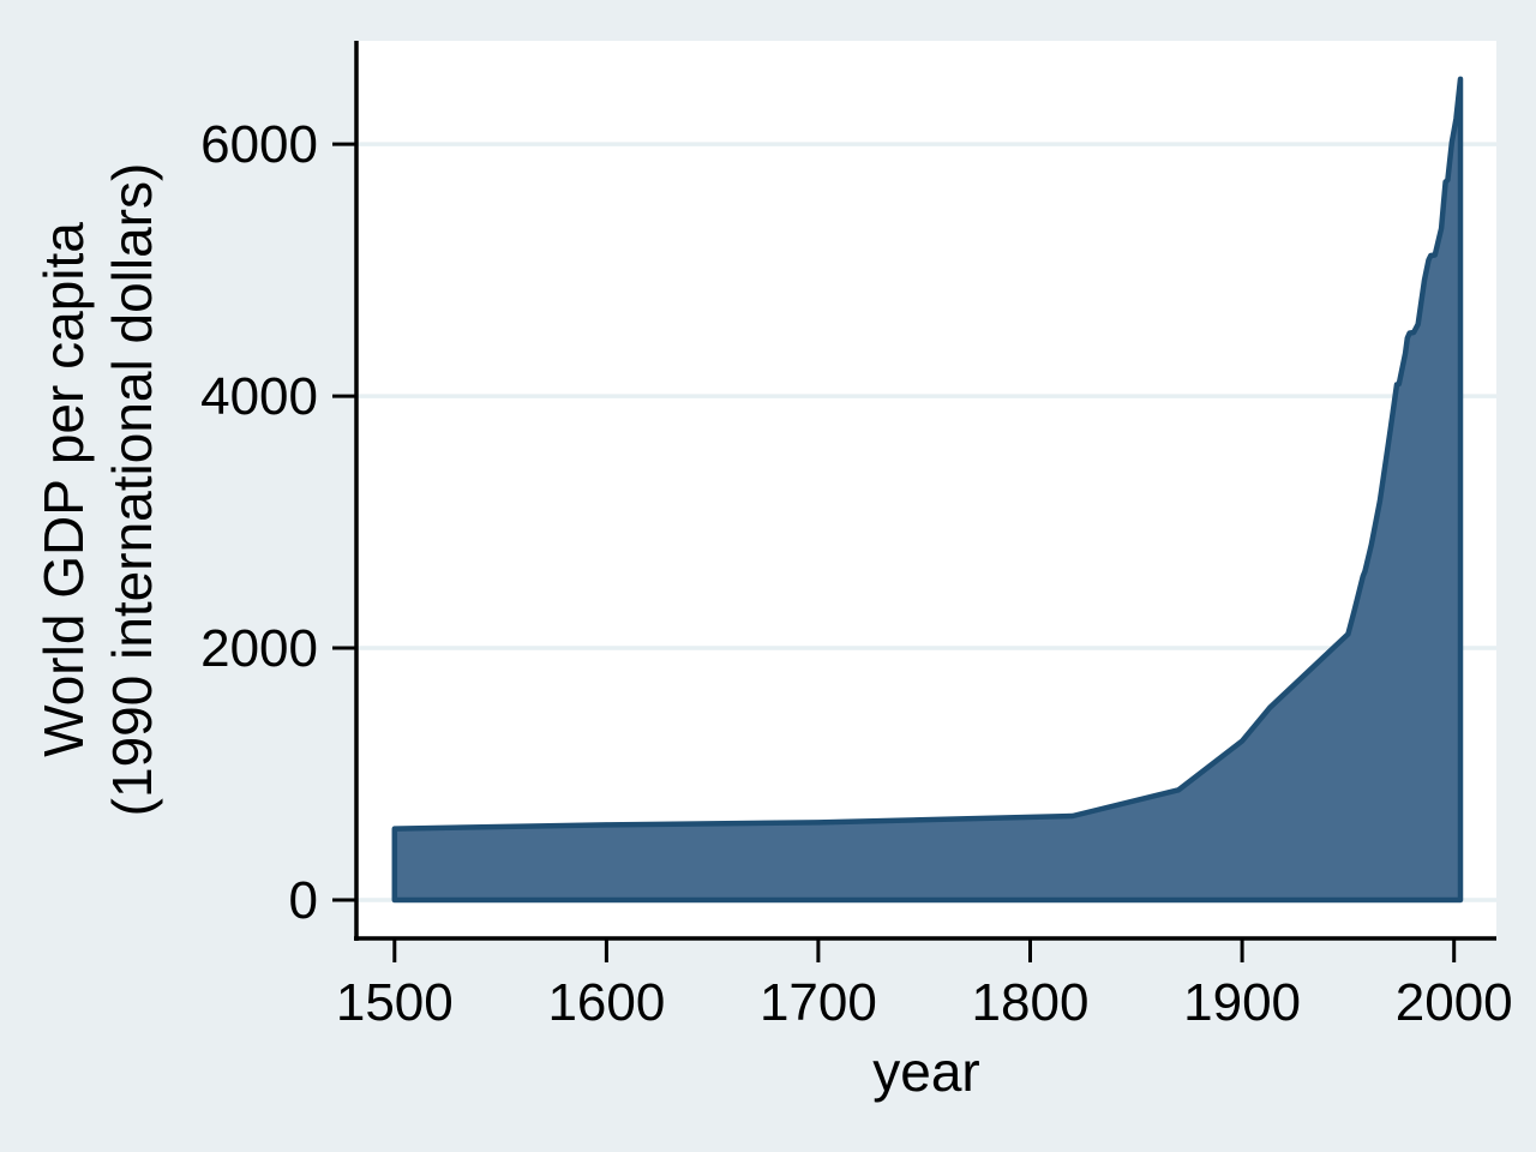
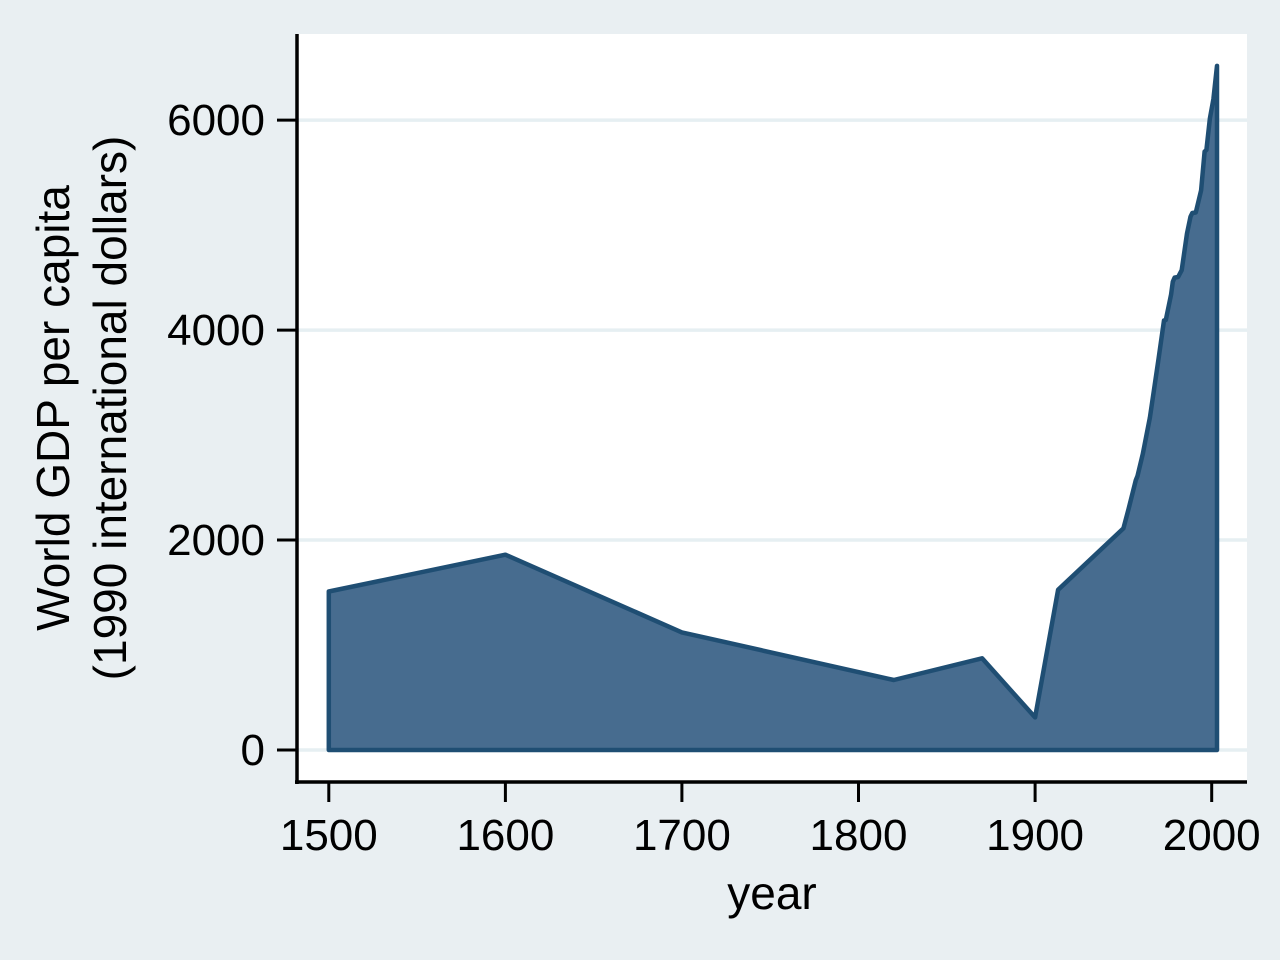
1500: 570 -> 1510
1600: 600 -> 1860
1700: 620 -> 1120
1900: 1260 -> 310
